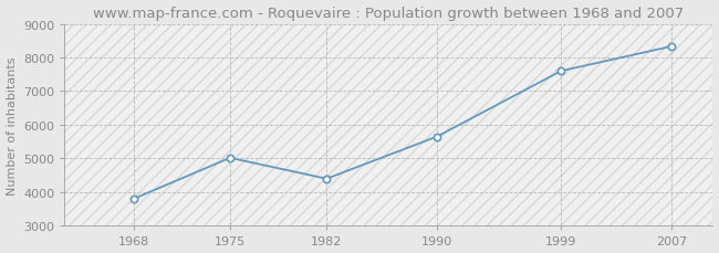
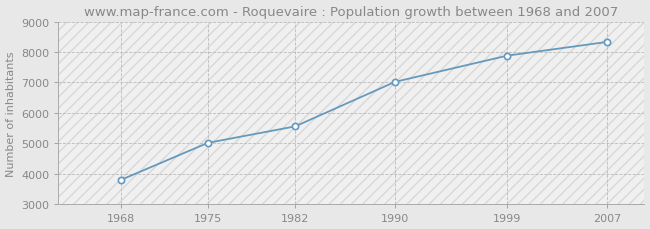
1982: 4400 -> 5560
1990: 5650 -> 7020
1999: 7600 -> 7880
